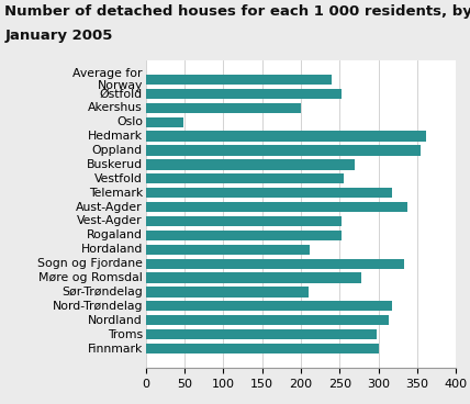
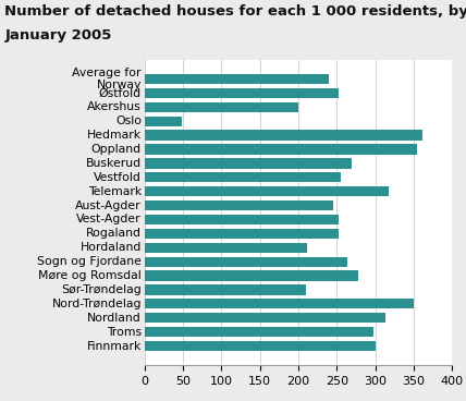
Aust-Agder: 338 -> 246
Sogn og Fjordane: 333 -> 264
Nord-Trøndelag: 318 -> 350
